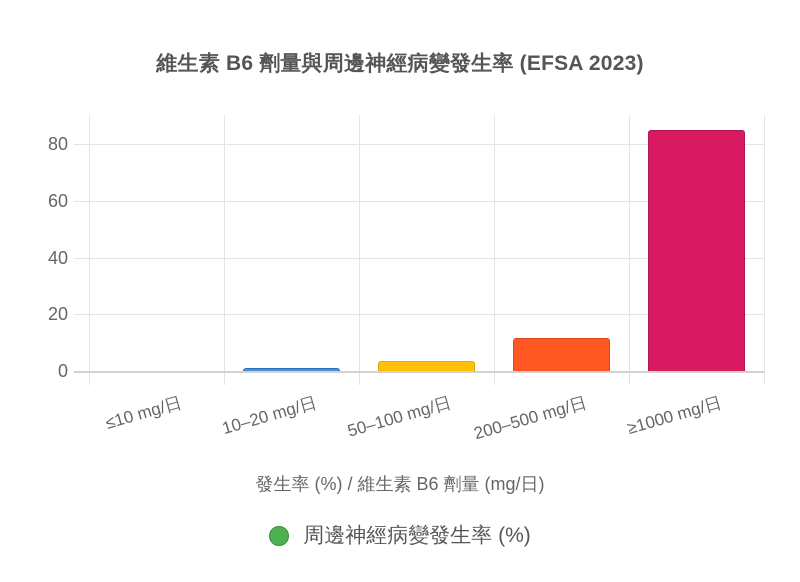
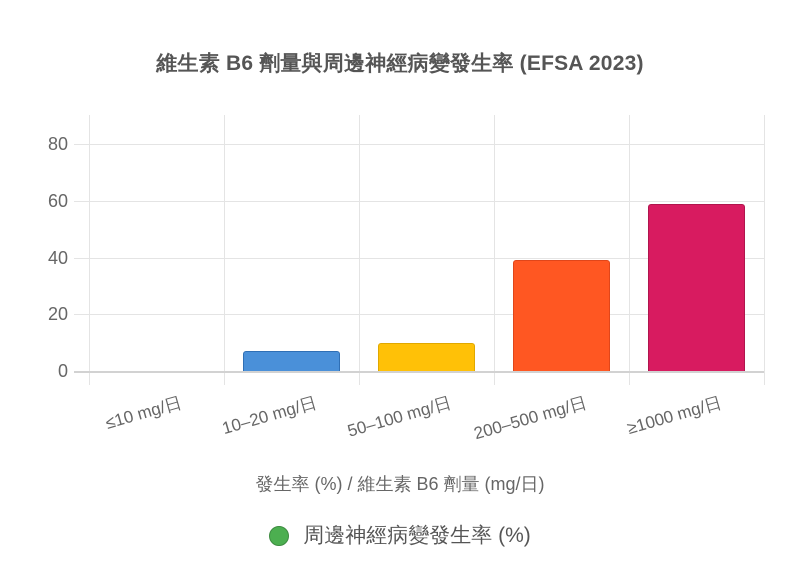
10–20 mg/日: 1 -> 7
50–100 mg/日: 4 -> 10
200–500 mg/日: 12 -> 39
≥1000 mg/日: 85 -> 59
